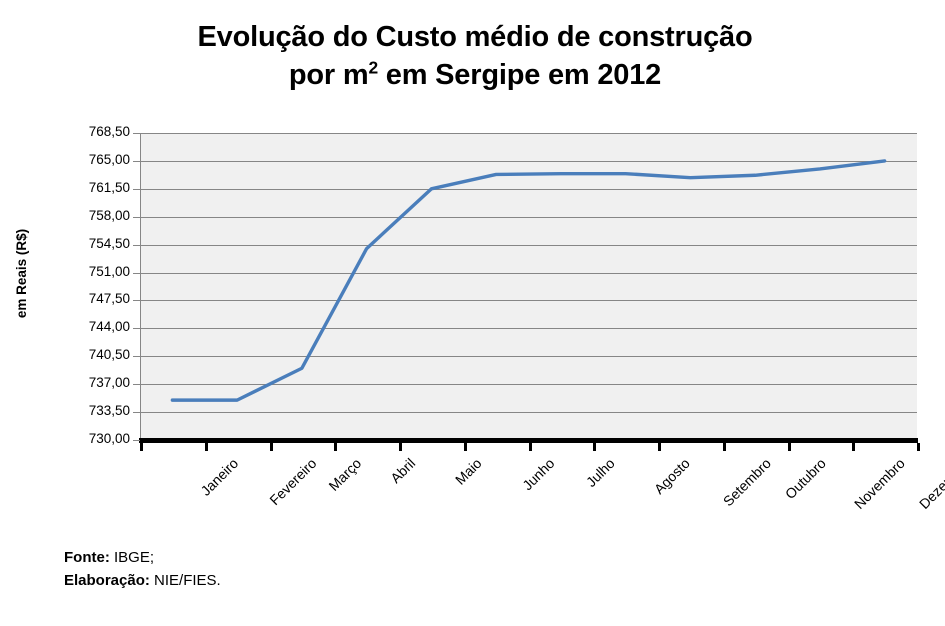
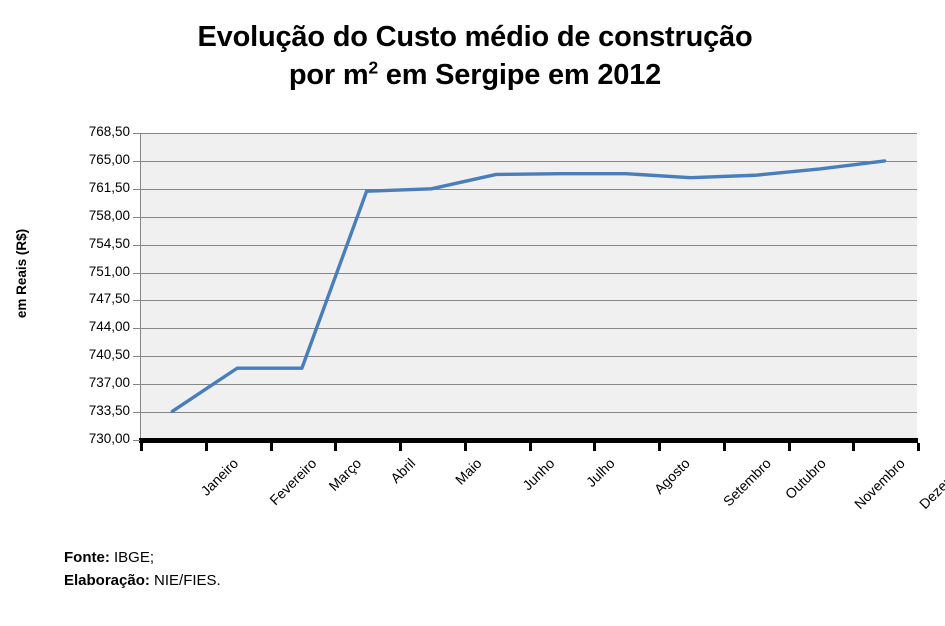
Janeiro: 735 -> 734
Fevereiro: 735 -> 739
Abril: 754 -> 761
